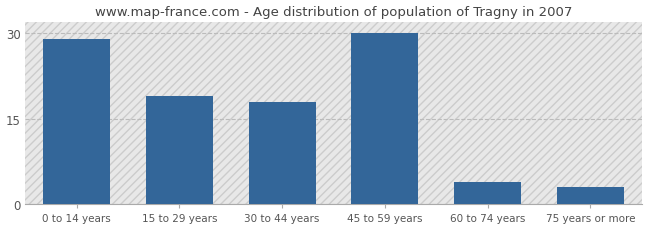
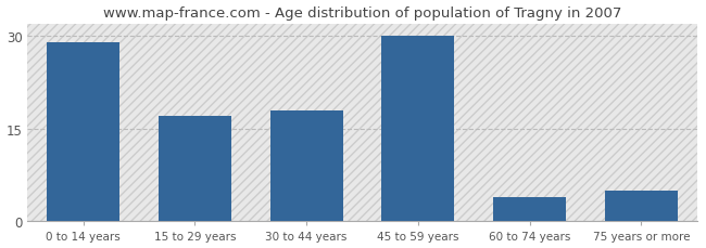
15 to 29 years: 19 -> 17
75 years or more: 3 -> 5
